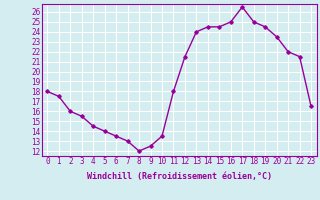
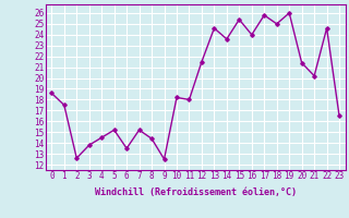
0: 18.0 -> 18.6
2: 16.0 -> 12.6
3: 15.5 -> 13.8
5: 14.0 -> 15.2
7: 13.0 -> 15.2
8: 12.0 -> 14.4
10: 13.5 -> 18.2
13: 24.0 -> 24.6
14: 24.5 -> 23.6
15: 24.5 -> 25.4
16: 25.0 -> 24.0
17: 26.5 -> 25.8
19: 24.5 -> 26.0
20: 23.5 -> 21.4
21: 22.0 -> 20.2
22: 21.5 -> 24.6
